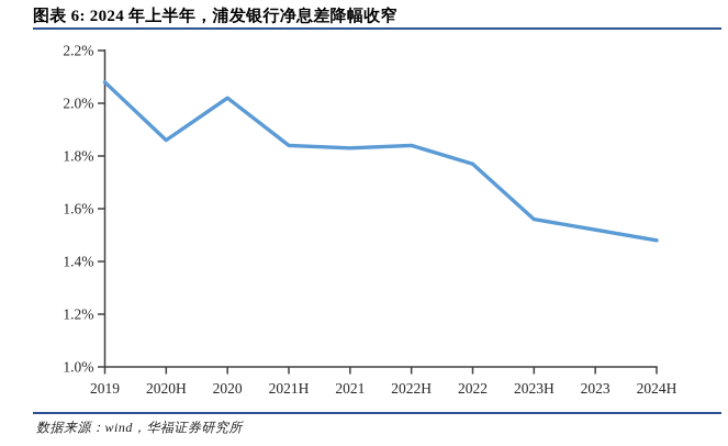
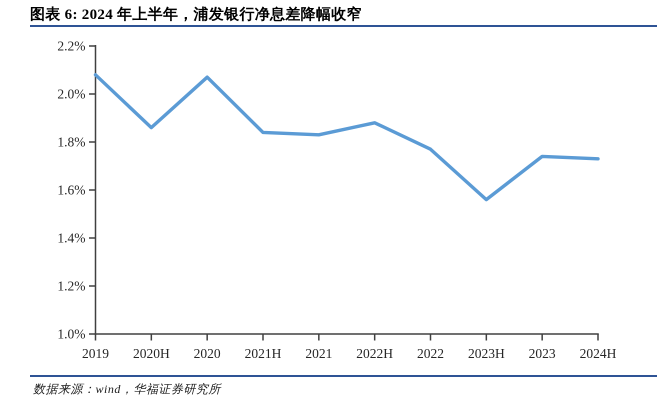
2020: 2.02% -> 2.07%
2022H: 1.84% -> 1.88%
2023: 1.52% -> 1.74%
2024H: 1.48% -> 1.73%
